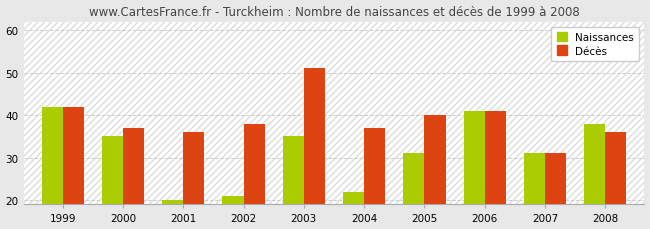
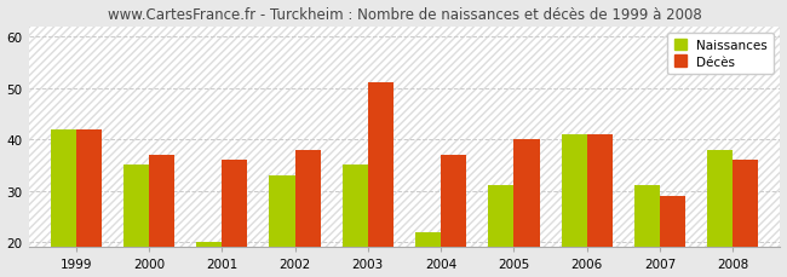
Naissances/2002: 21 -> 33
Décès/2007: 31 -> 29
